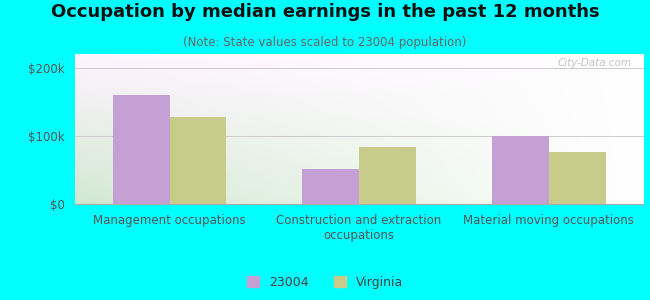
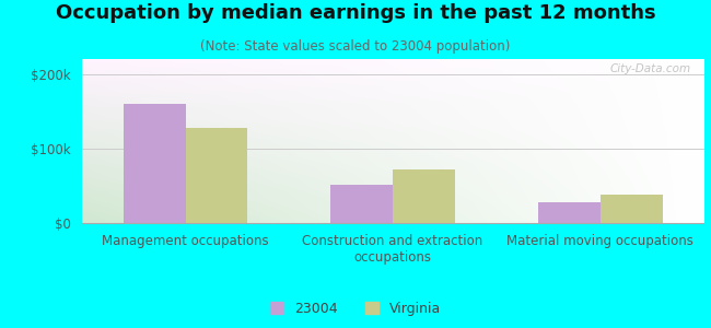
Virginia/Construction and extraction occupations: $84k -> $72k
23004/Material moving occupations: $100k -> $28k
Virginia/Material moving occupations: $76k -> $38k
